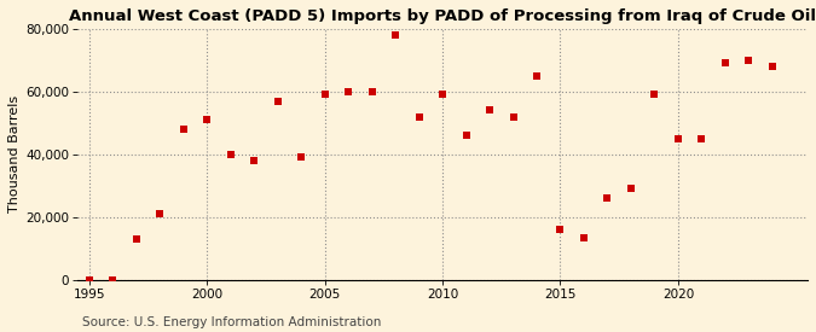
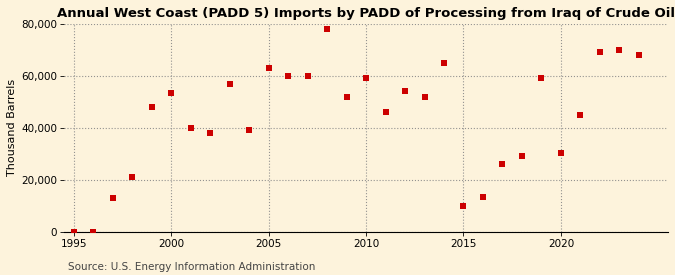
2000: 51,000 -> 53,500
2005: 59,000 -> 63,000
2015: 16,000 -> 10,000
2020: 45,000 -> 30,500
